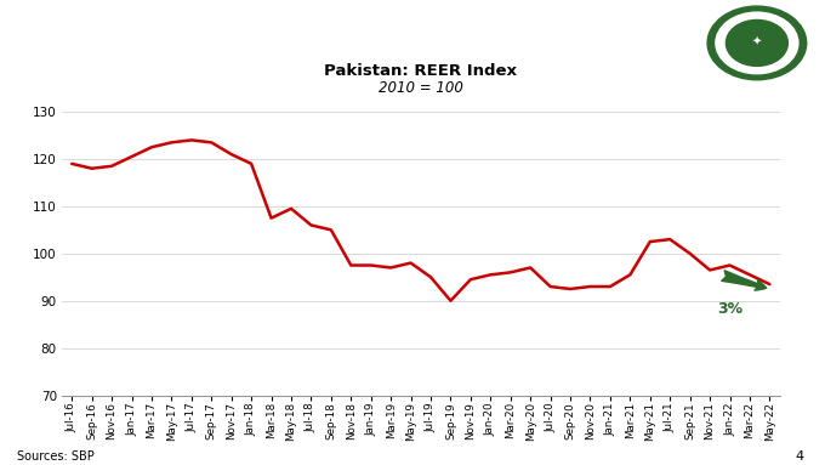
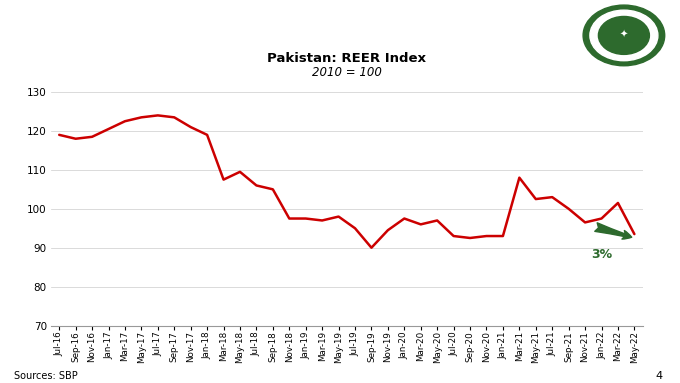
Jan-20: 95.5 -> 97.5
Mar-21: 95.5 -> 108.0
Mar-22: 95.5 -> 101.5
